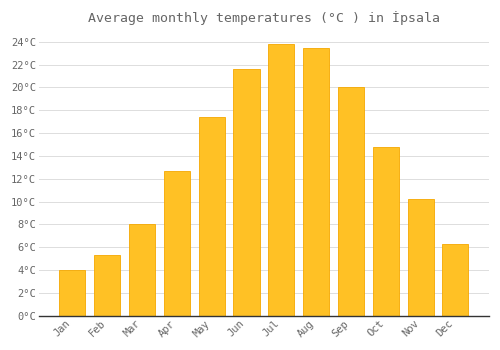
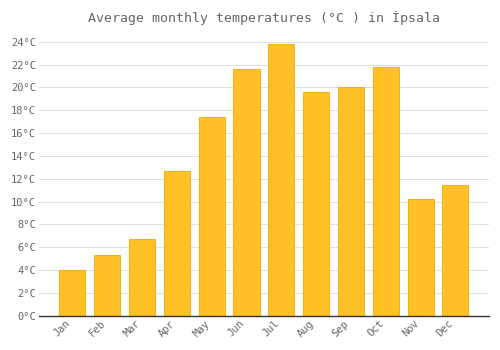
Mar: 8.0°C -> 6.7°C
Aug: 23.5°C -> 19.6°C
Oct: 14.8°C -> 21.8°C
Dec: 6.3°C -> 11.5°C
